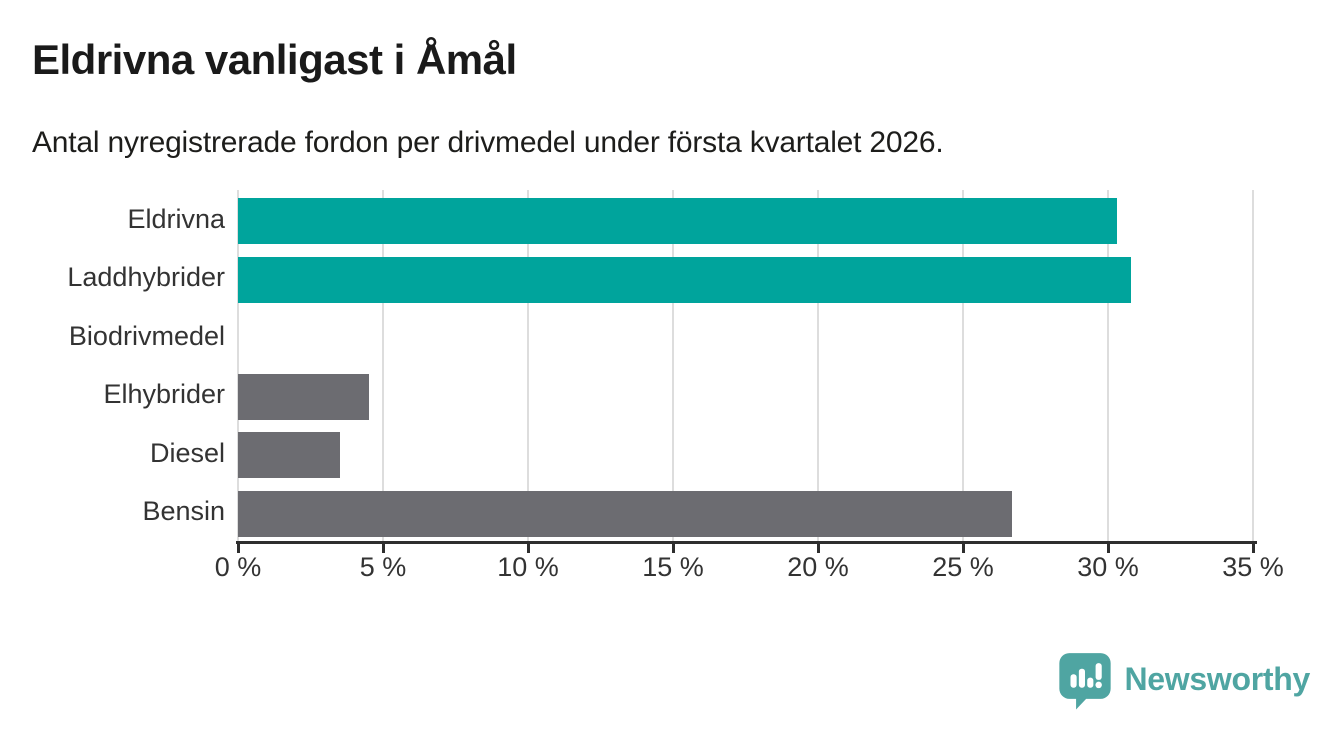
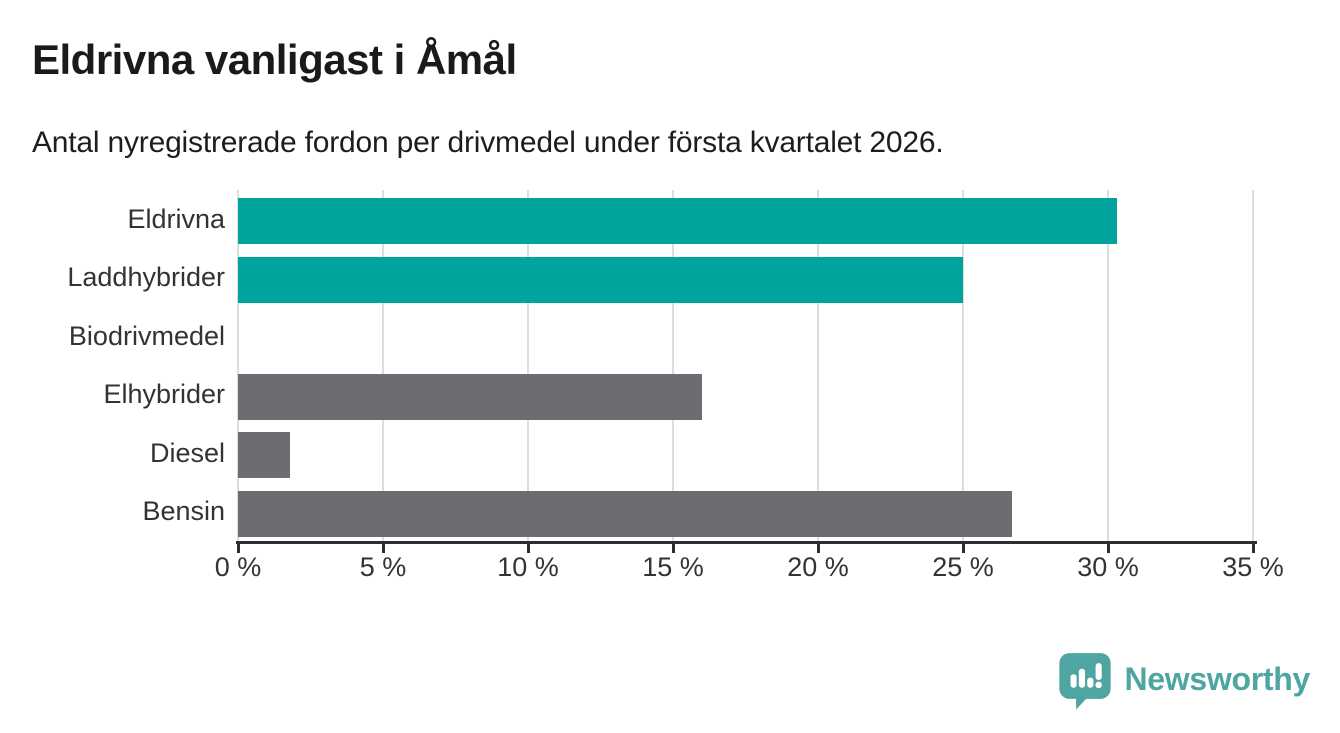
Laddhybrider: 30.8% -> 25.0%
Elhybrider: 4.5% -> 16.0%
Diesel: 3.5% -> 1.8%
